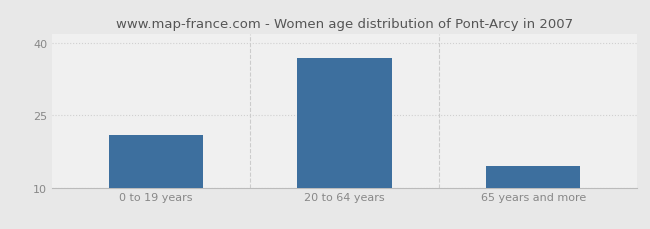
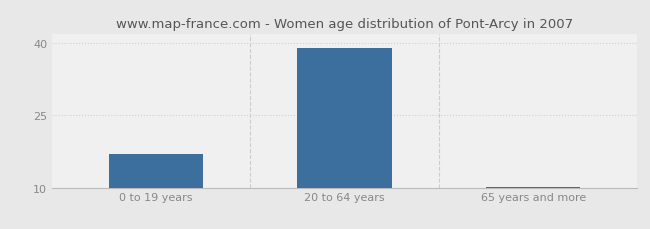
0 to 19 years: 21.0 -> 17.0
20 to 64 years: 37.0 -> 39.0
65 years and more: 14.5 -> 10.1
